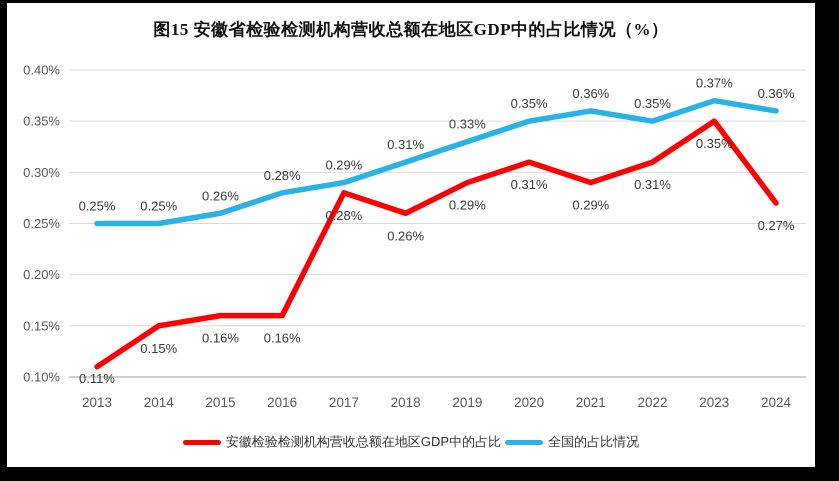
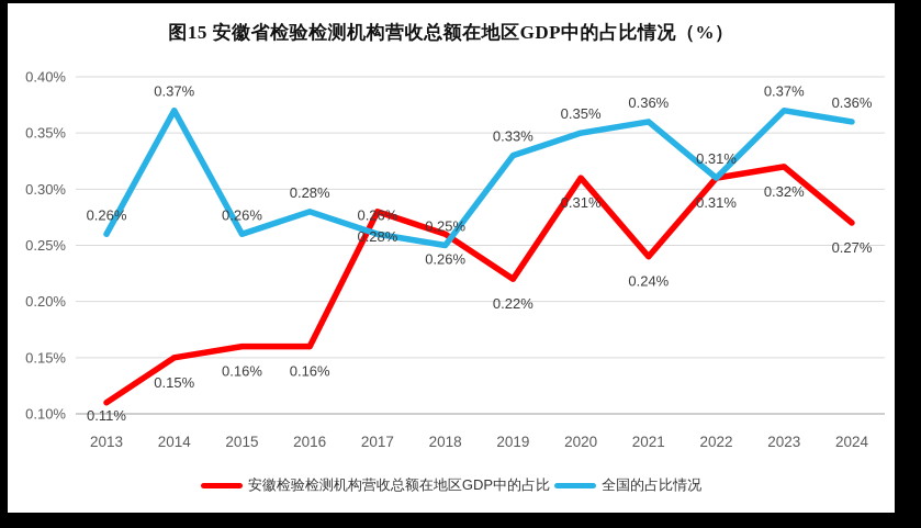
全国的占比情况/2013: 0.25% -> 0.26%
全国的占比情况/2014: 0.25% -> 0.37%
全国的占比情况/2017: 0.29% -> 0.26%
全国的占比情况/2018: 0.31% -> 0.25%
安徽检验检测机构营收总额在地区GDP中的占比/2019: 0.29% -> 0.22%
安徽检验检测机构营收总额在地区GDP中的占比/2021: 0.29% -> 0.24%
全国的占比情况/2022: 0.35% -> 0.31%
安徽检验检测机构营收总额在地区GDP中的占比/2023: 0.35% -> 0.32%
